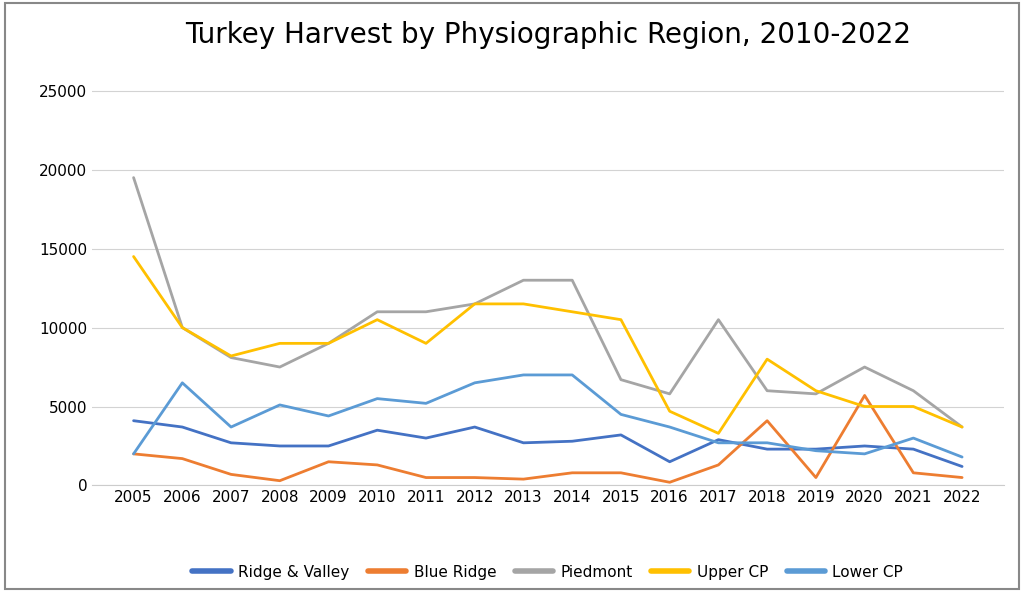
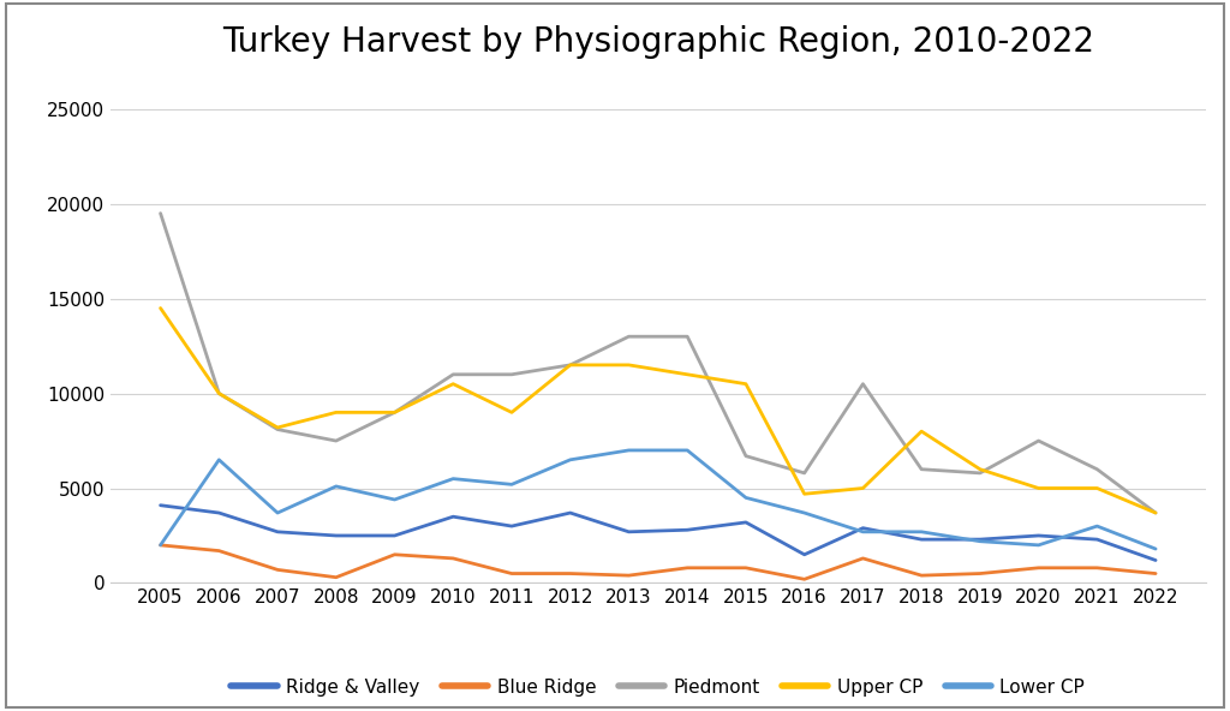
Upper CP/2017: 3300 -> 5000
Blue Ridge/2018: 4100 -> 400
Blue Ridge/2020: 5700 -> 800
